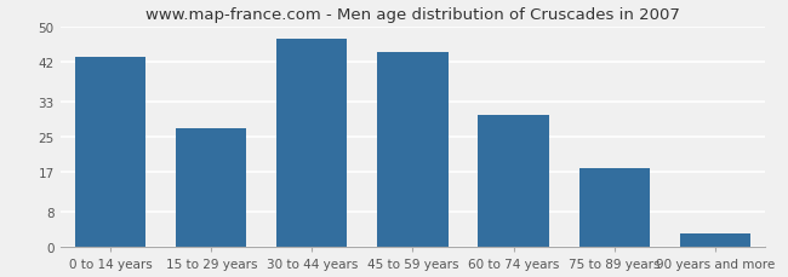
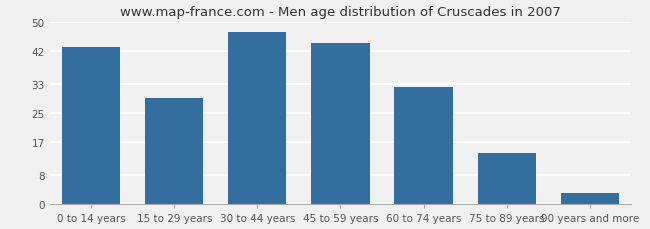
15 to 29 years: 27 -> 29
60 to 74 years: 30 -> 32
75 to 89 years: 18 -> 14
